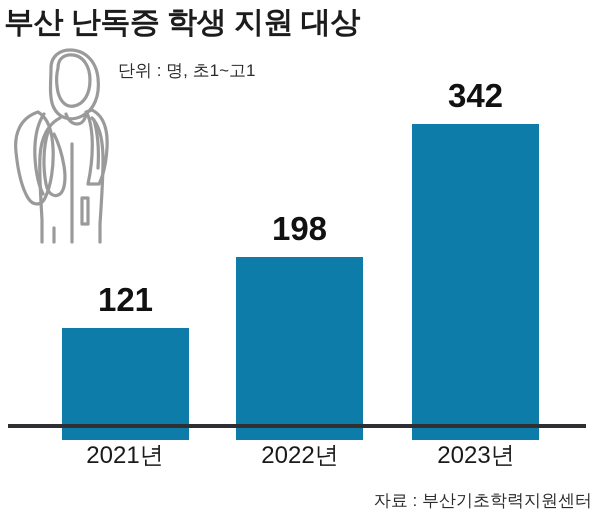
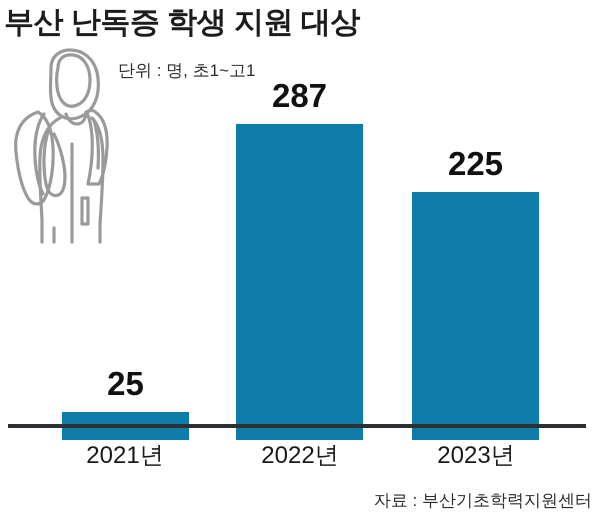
2021년: 121 -> 25
2022년: 198 -> 287
2023년: 342 -> 225
